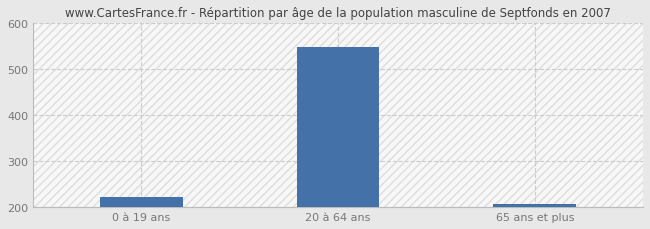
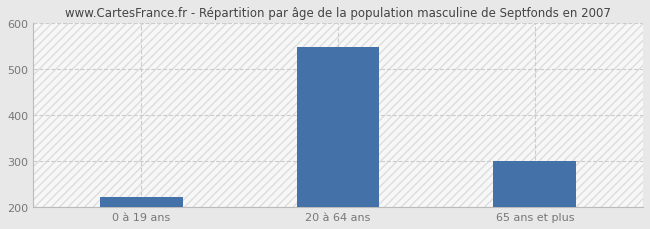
65 ans et plus: 207 -> 300
